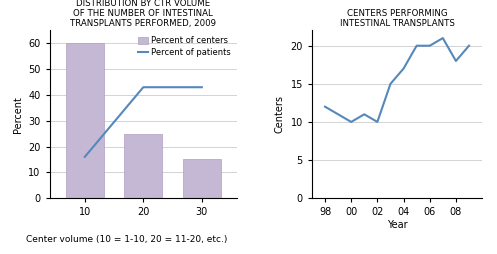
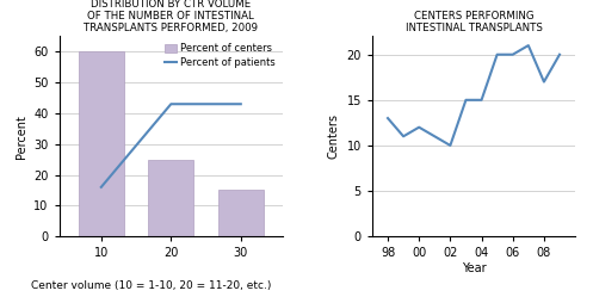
CENTERS PERFORMING INTESTINAL TRANSPLANTS/98: 12 -> 13
CENTERS PERFORMING INTESTINAL TRANSPLANTS/00: 10 -> 12
CENTERS PERFORMING INTESTINAL TRANSPLANTS/04: 17 -> 15
CENTERS PERFORMING INTESTINAL TRANSPLANTS/08: 18 -> 17
